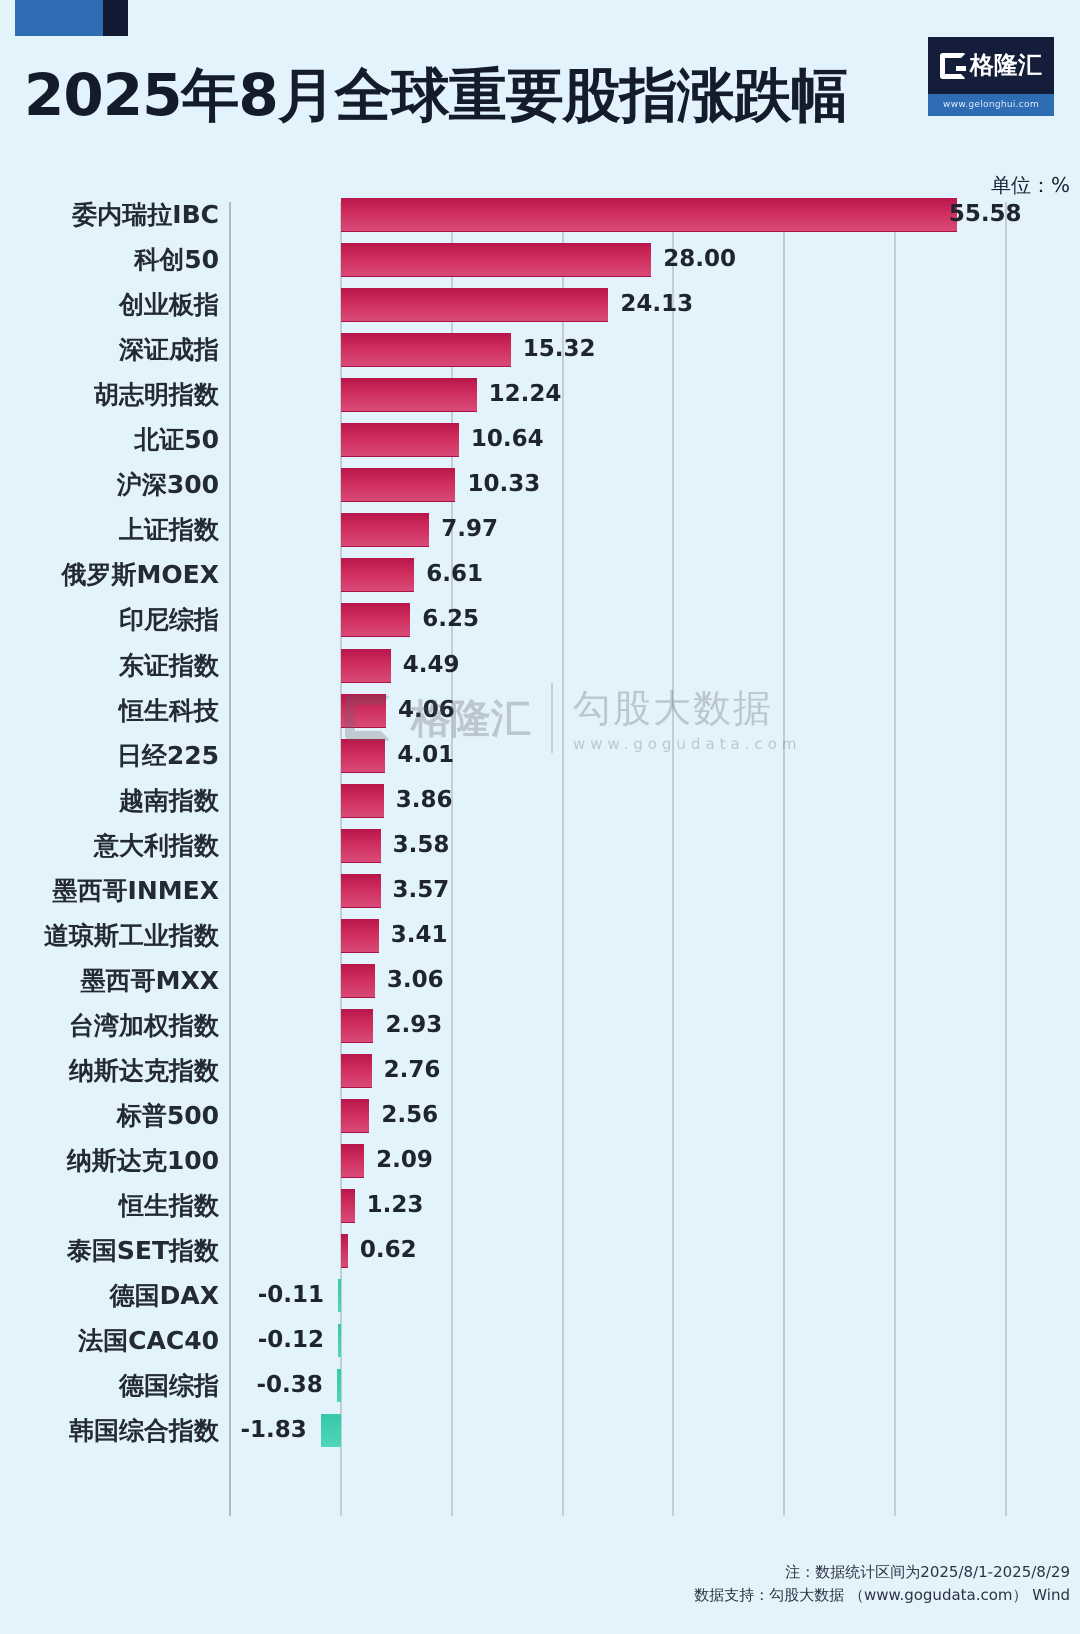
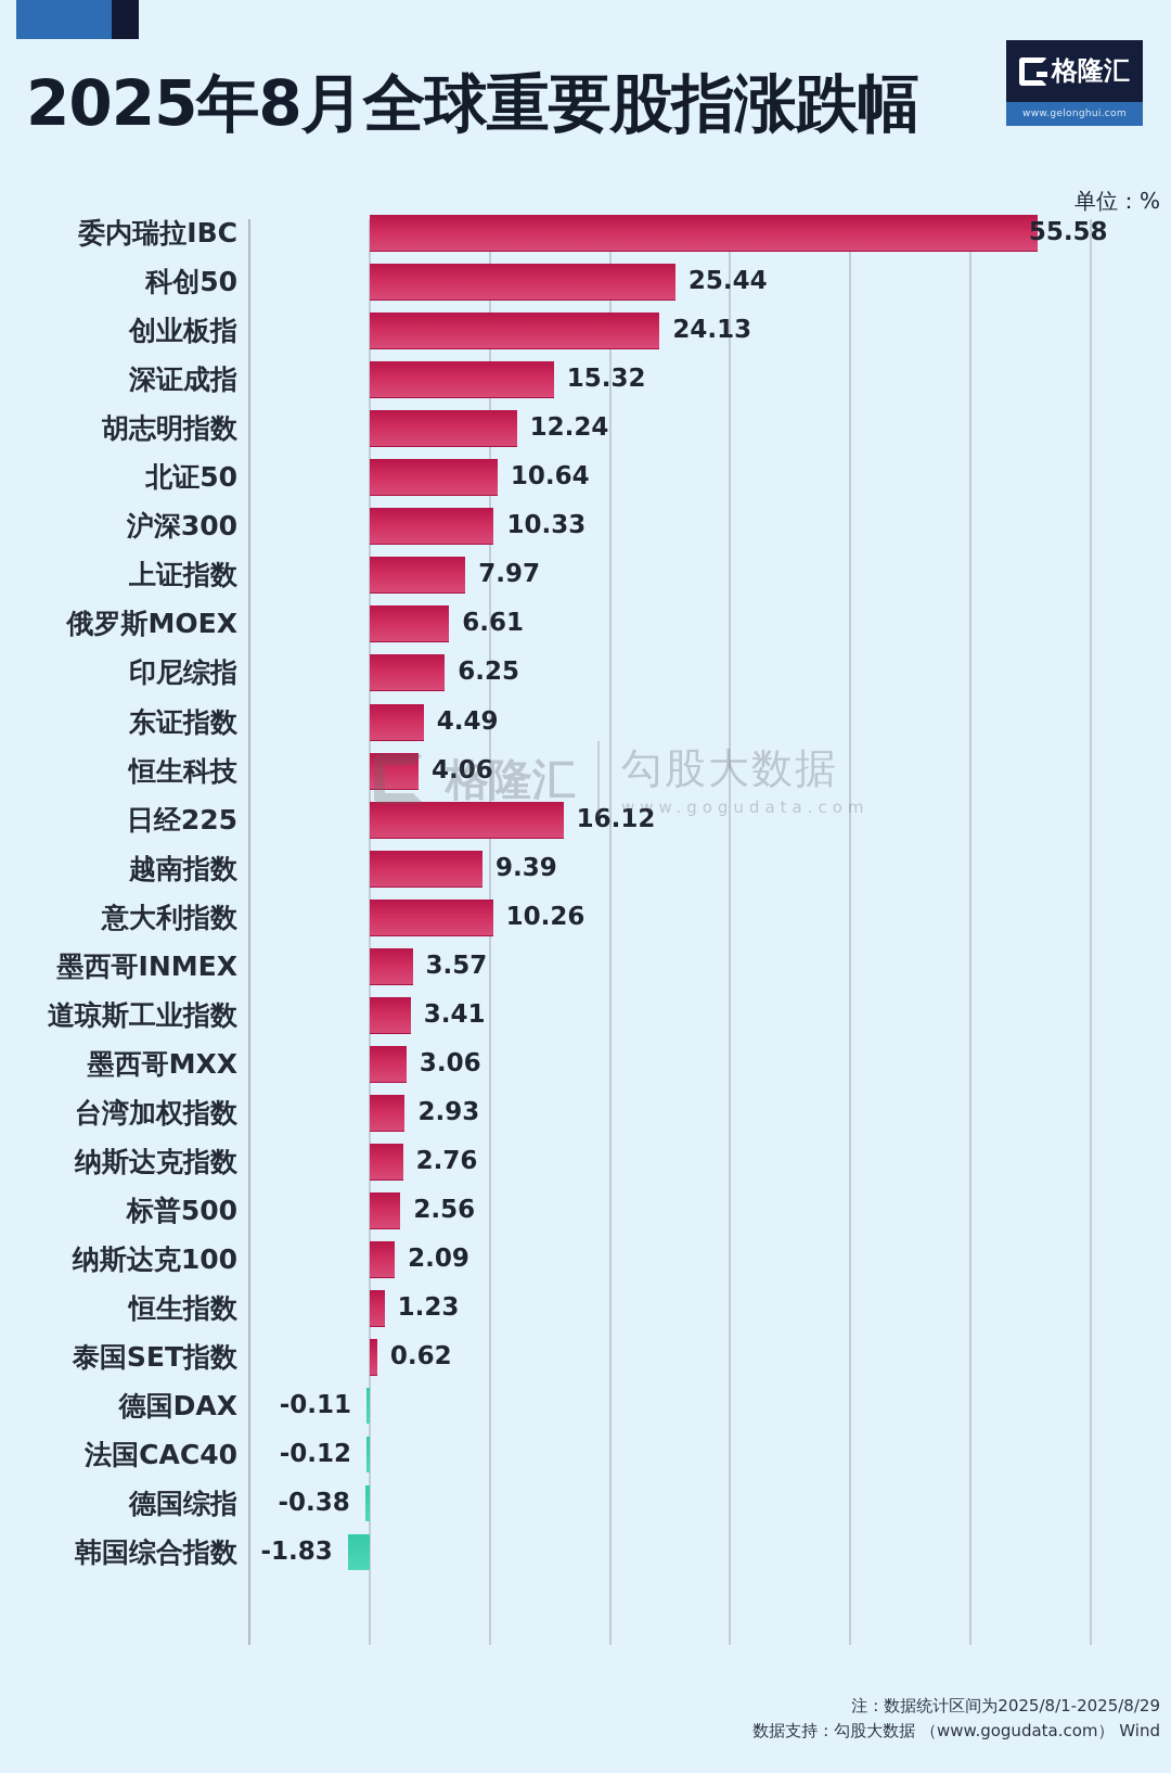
科创50: 28.00 -> 25.44
日经225: 4.01 -> 16.12
越南指数: 3.86 -> 9.39
意大利指数: 3.58 -> 10.26
